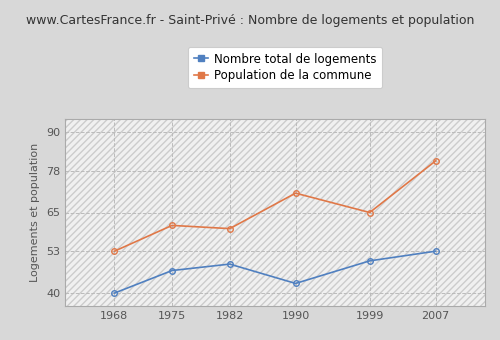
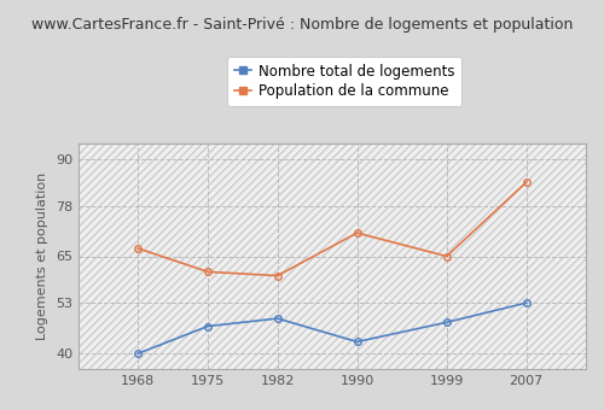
Population de la commune/1968: 53 -> 67
Nombre total de logements/1999: 50 -> 48
Population de la commune/2007: 81 -> 84
